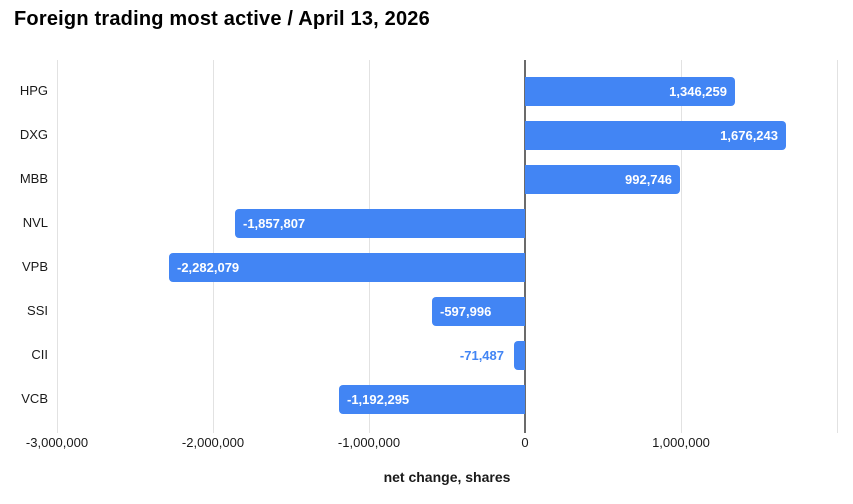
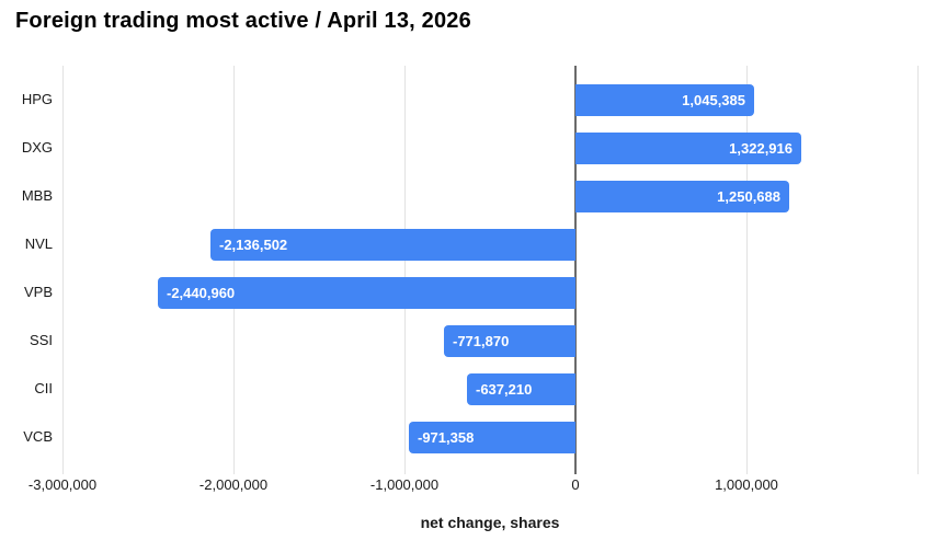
HPG: 1,346,259 -> 1,045,385
DXG: 1,676,243 -> 1,322,916
MBB: 992,746 -> 1,250,688
NVL: -1,857,807 -> -2,136,502
VPB: -2,282,079 -> -2,440,960
SSI: -597,996 -> -771,870
CII: -71,487 -> -637,210
VCB: -1,192,295 -> -971,358
